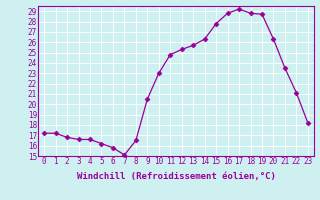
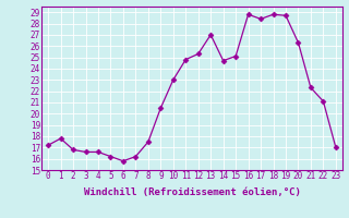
1: 17.2 -> 17.8
7: 15.1 -> 16.2
8: 16.5 -> 17.5
13: 25.7 -> 27.0
14: 26.3 -> 24.7
15: 27.8 -> 25.1
17: 29.2 -> 28.4
21: 23.5 -> 22.3
23: 18.2 -> 17.0
